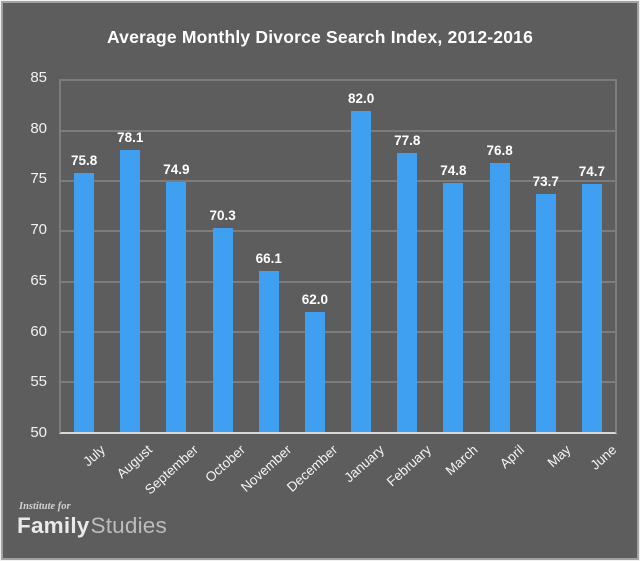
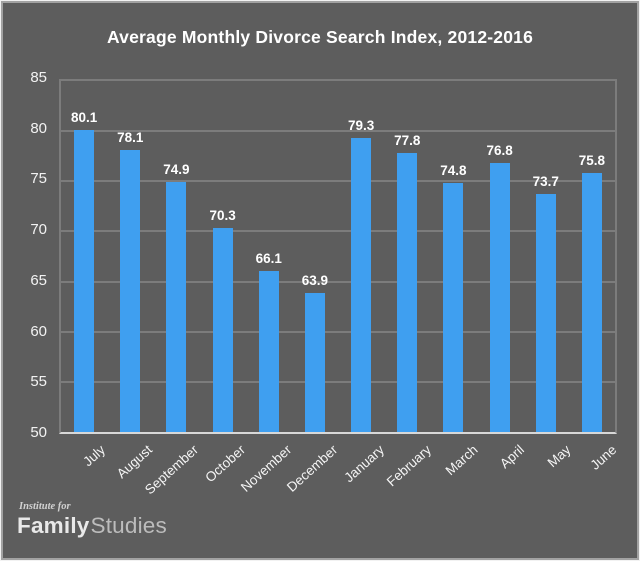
July: 75.8 -> 80.1
December: 62.0 -> 63.9
January: 82.0 -> 79.3
June: 74.7 -> 75.8
